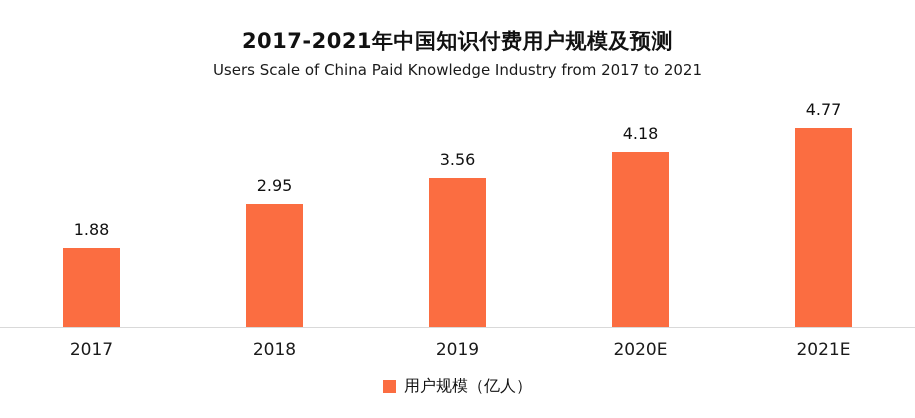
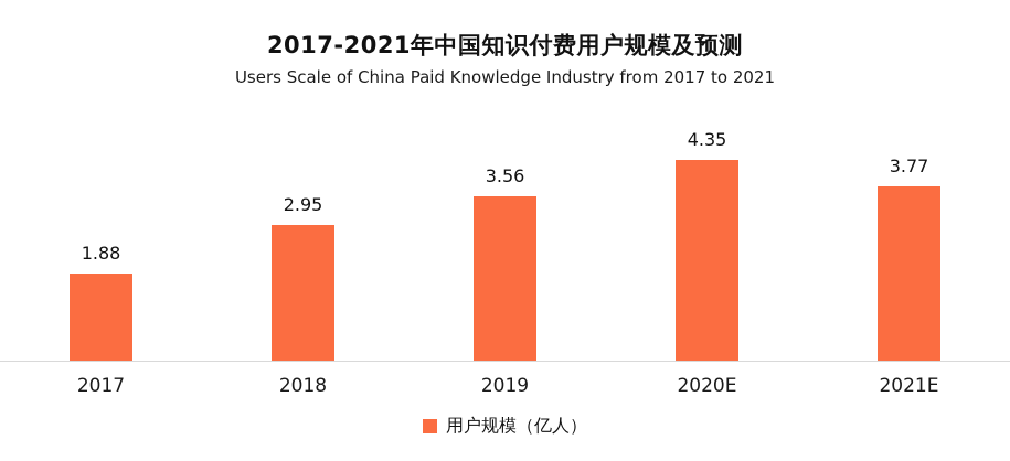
2020E: 4.18 -> 4.35
2021E: 4.77 -> 3.77
